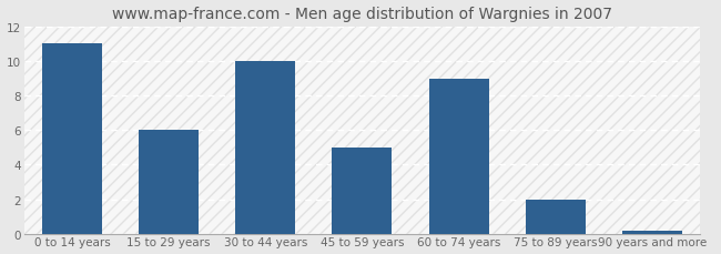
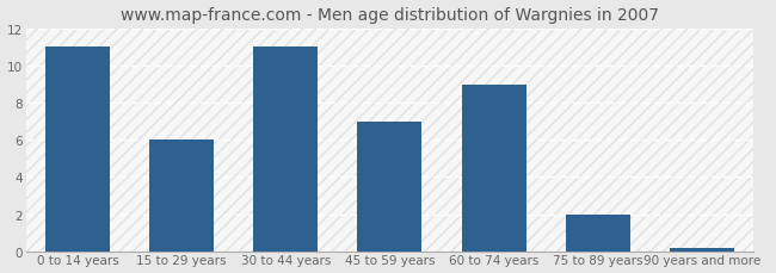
30 to 44 years: 10.0 -> 11.0
45 to 59 years: 5.0 -> 7.0
